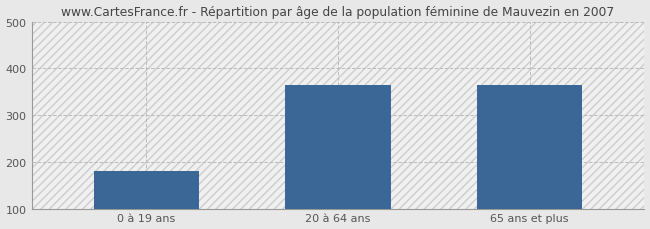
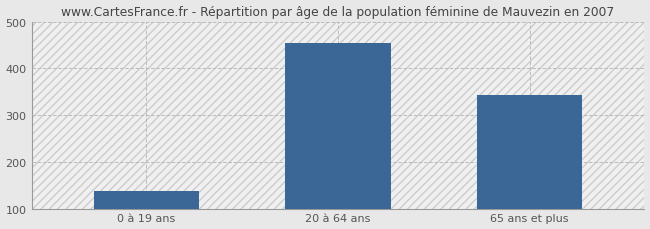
0 à 19 ans: 180 -> 137
20 à 64 ans: 365 -> 453
65 ans et plus: 365 -> 342
